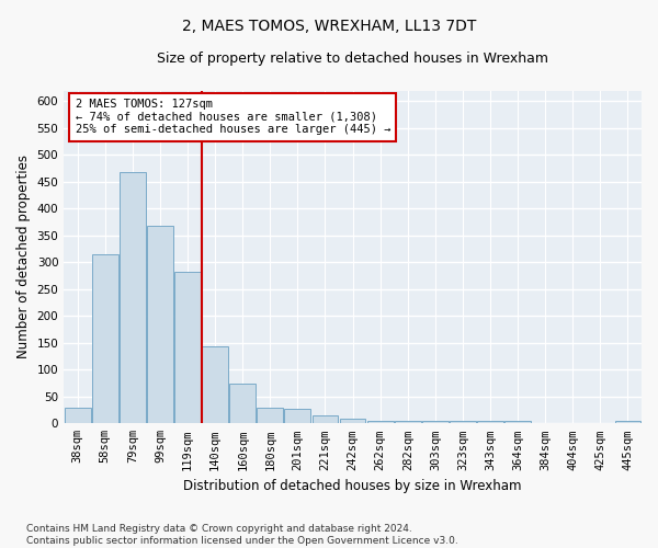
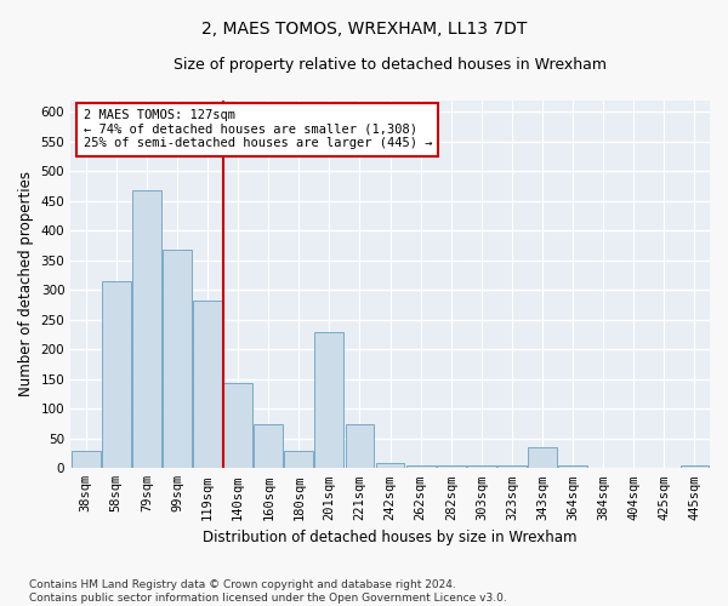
201sqm: 27 -> 230
221sqm: 15 -> 75
343sqm: 4 -> 35
